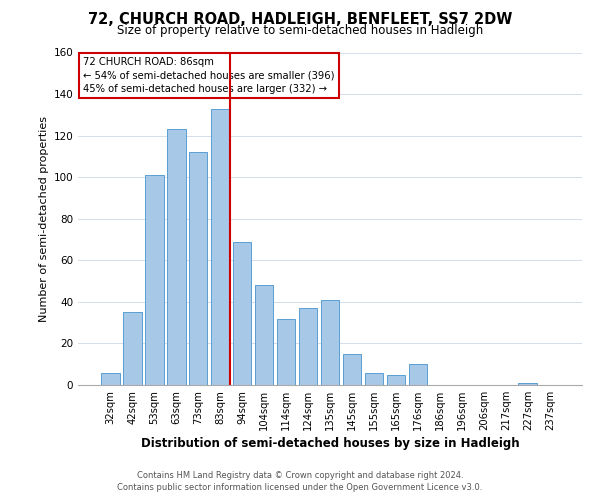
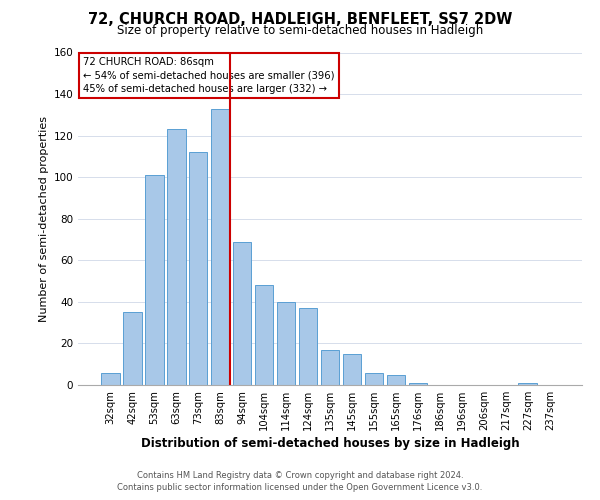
114sqm: 32 -> 40
135sqm: 41 -> 17
176sqm: 10 -> 1
